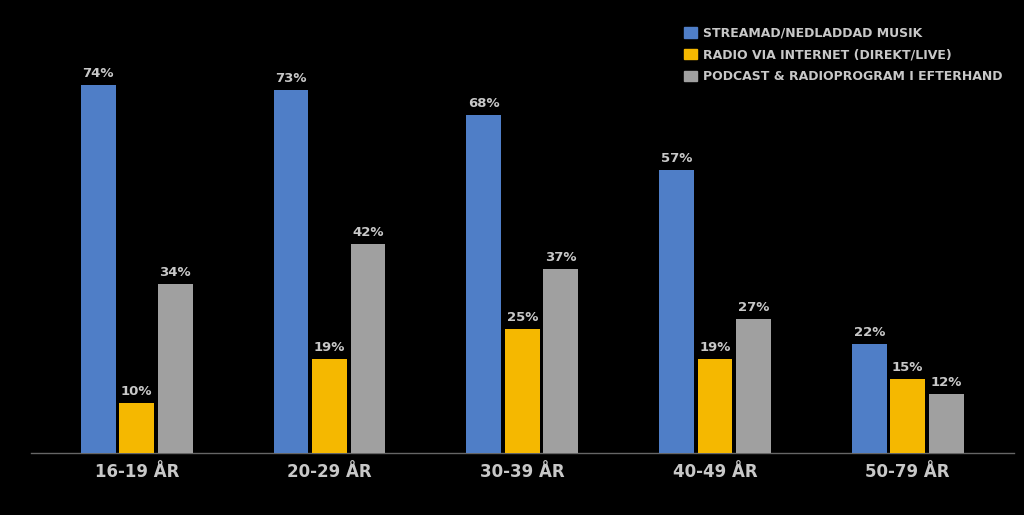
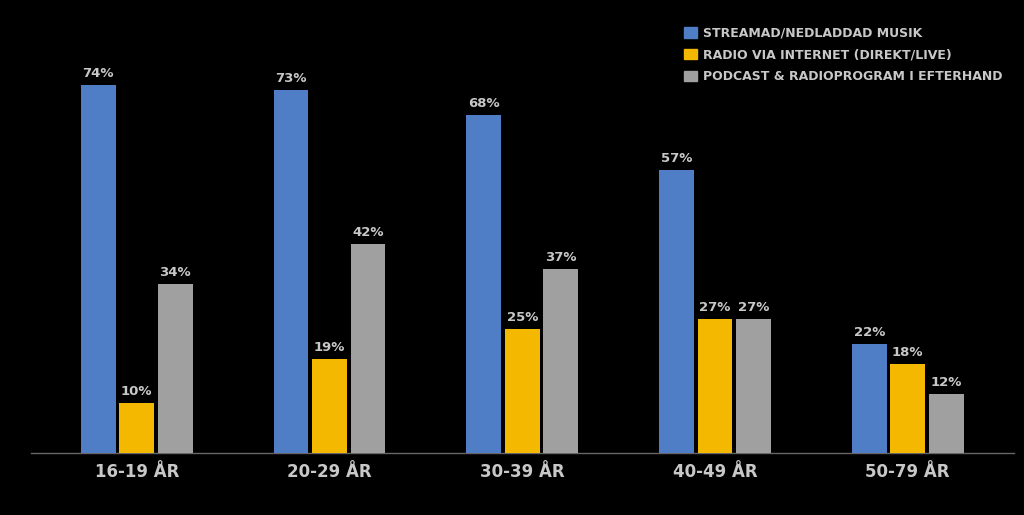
RADIO VIA INTERNET (DIREKT/LIVE)/40-49 ÅR: 19% -> 27%
RADIO VIA INTERNET (DIREKT/LIVE)/50-79 ÅR: 15% -> 18%
